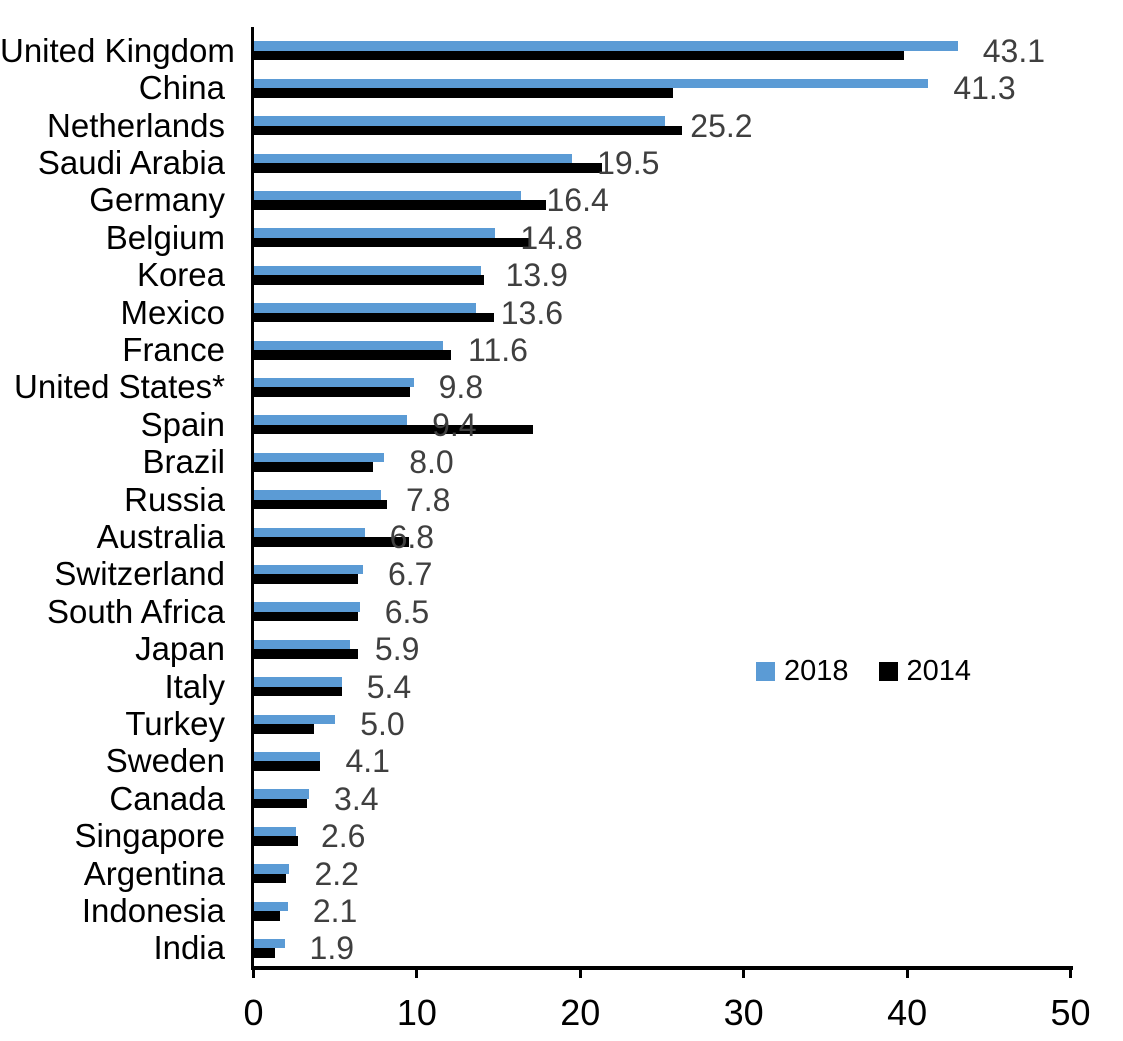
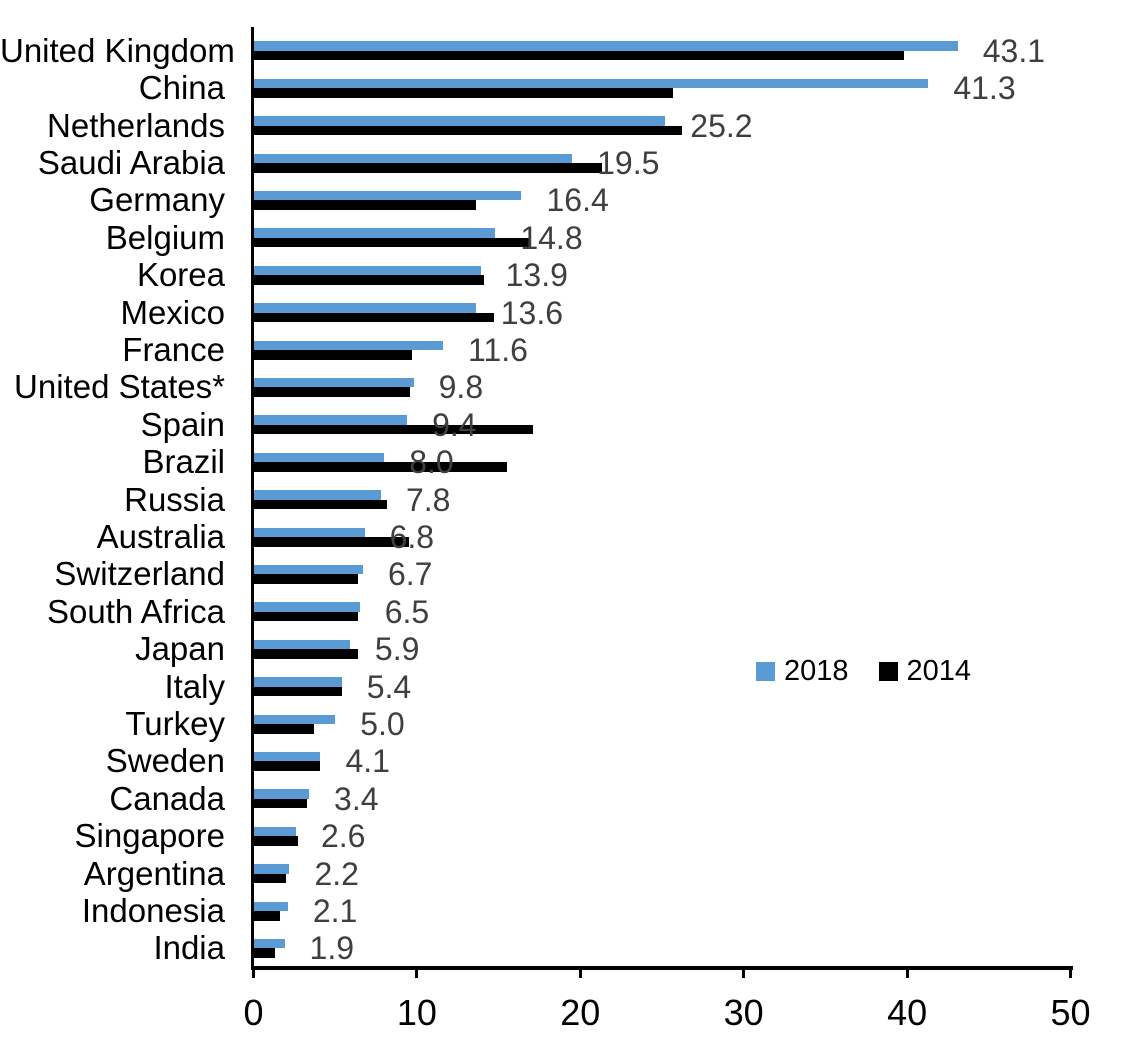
2014/Germany: 17.9 -> 13.6
2014/France: 12.1 -> 9.7
2014/Brazil: 7.3 -> 15.5
